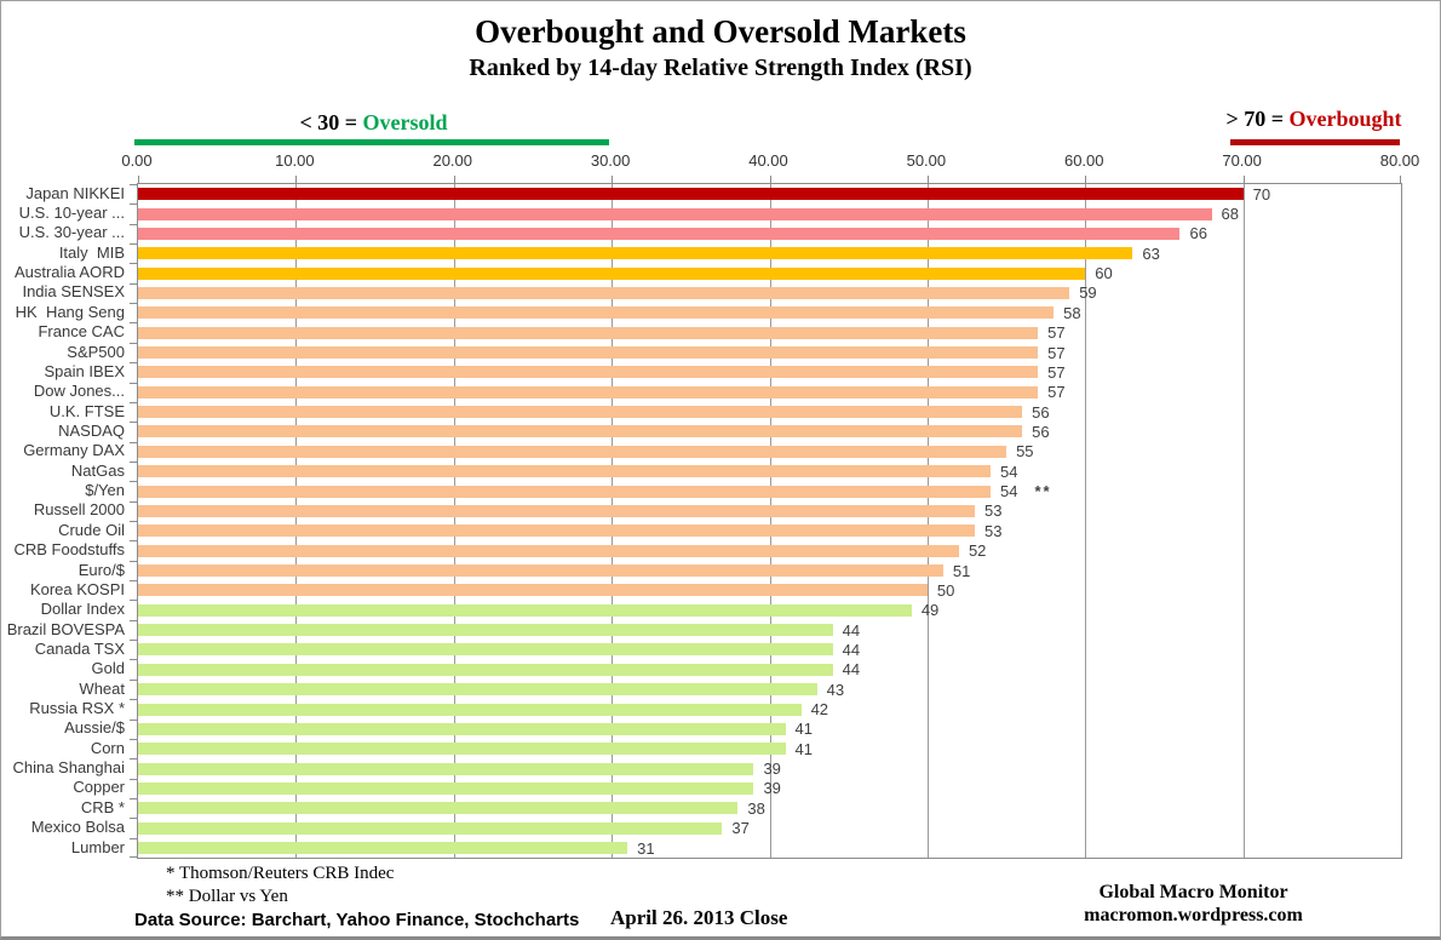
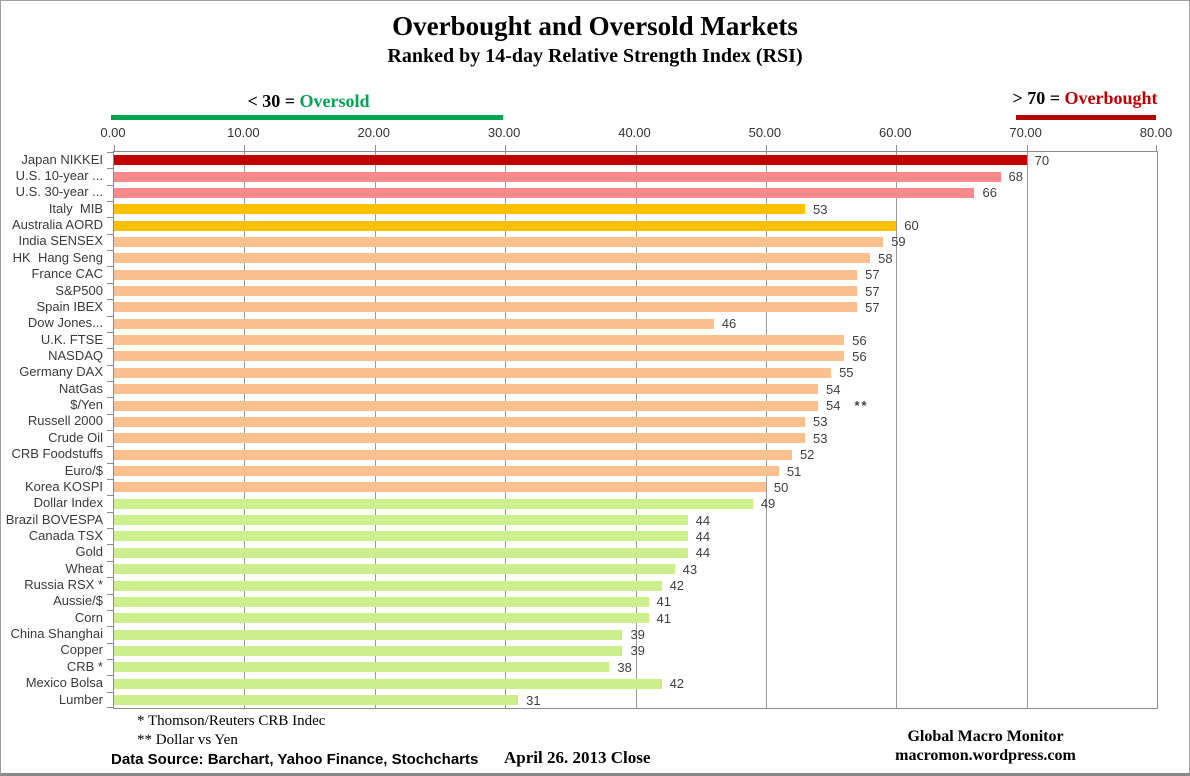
Italy MIB: 63 -> 53
Dow Jones...: 57 -> 46
Mexico Bolsa: 37 -> 42
